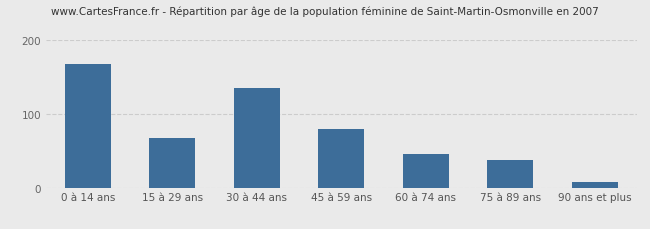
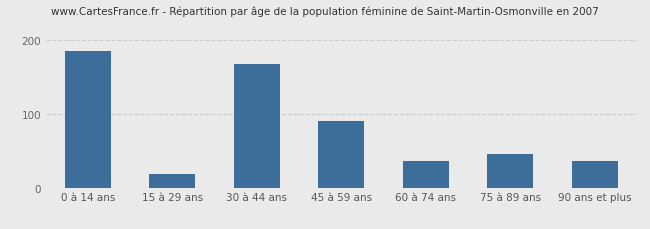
0 à 14 ans: 168 -> 186
15 à 29 ans: 68 -> 18
30 à 44 ans: 135 -> 168
45 à 59 ans: 80 -> 90
60 à 74 ans: 46 -> 36
75 à 89 ans: 38 -> 46
90 ans et plus: 8 -> 36
